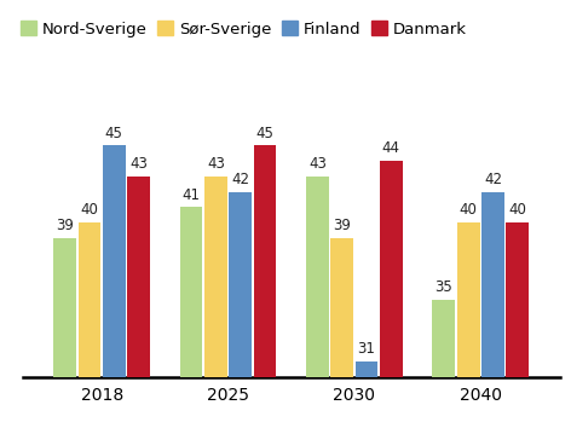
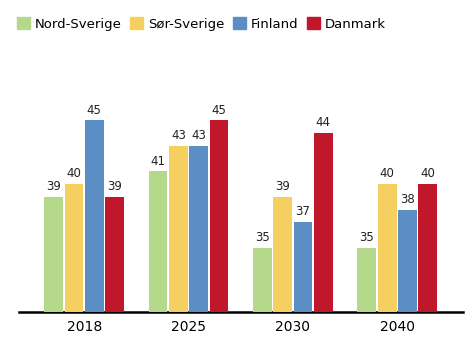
Danmark/2018: 43 -> 39
Finland/2025: 42 -> 43
Nord-Sverige/2030: 43 -> 35
Finland/2030: 31 -> 37
Finland/2040: 42 -> 38
